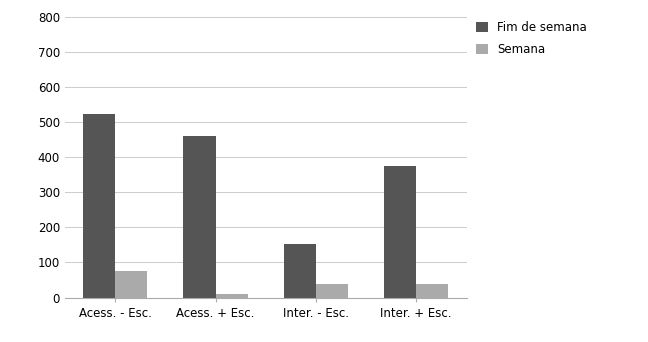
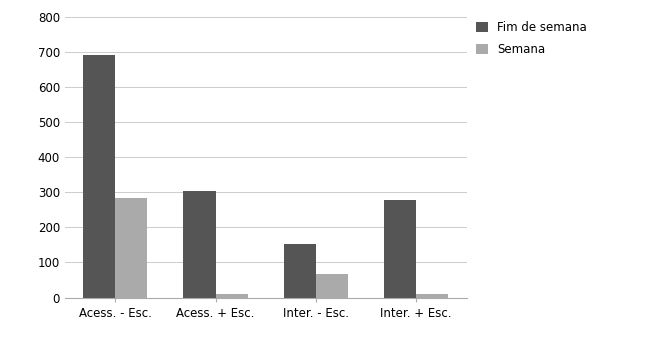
Fim de semana/Acess. - Esc.: 525 -> 693
Semana/Acess. - Esc.: 75 -> 285
Fim de semana/Acess. + Esc.: 460 -> 305
Semana/Inter. - Esc.: 40 -> 67
Fim de semana/Inter. + Esc.: 375 -> 277
Semana/Inter. + Esc.: 40 -> 10
